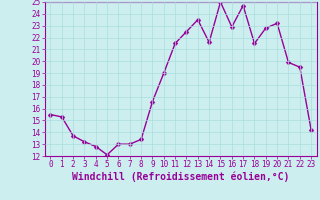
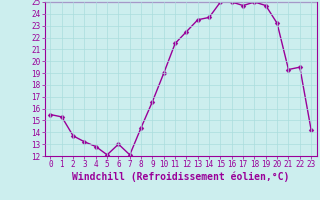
7: 13.0 -> 12.1
8: 13.4 -> 14.4
14: 21.6 -> 23.7
16: 22.9 -> 25.0
18: 21.5 -> 25.0
19: 22.8 -> 24.7
21: 19.9 -> 19.3
